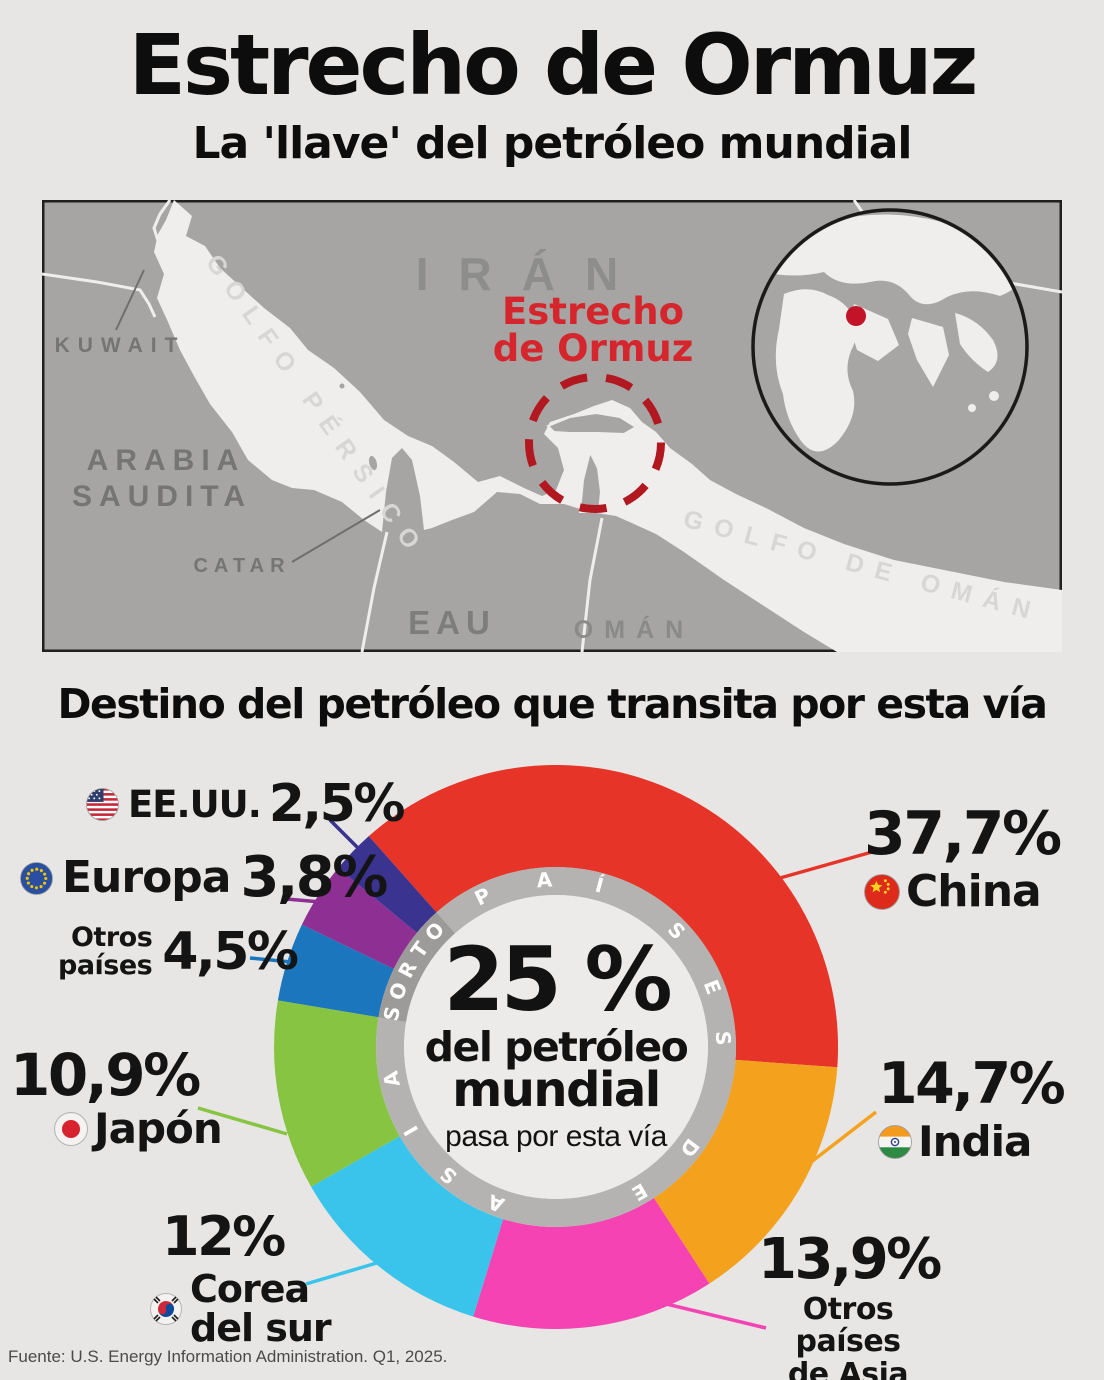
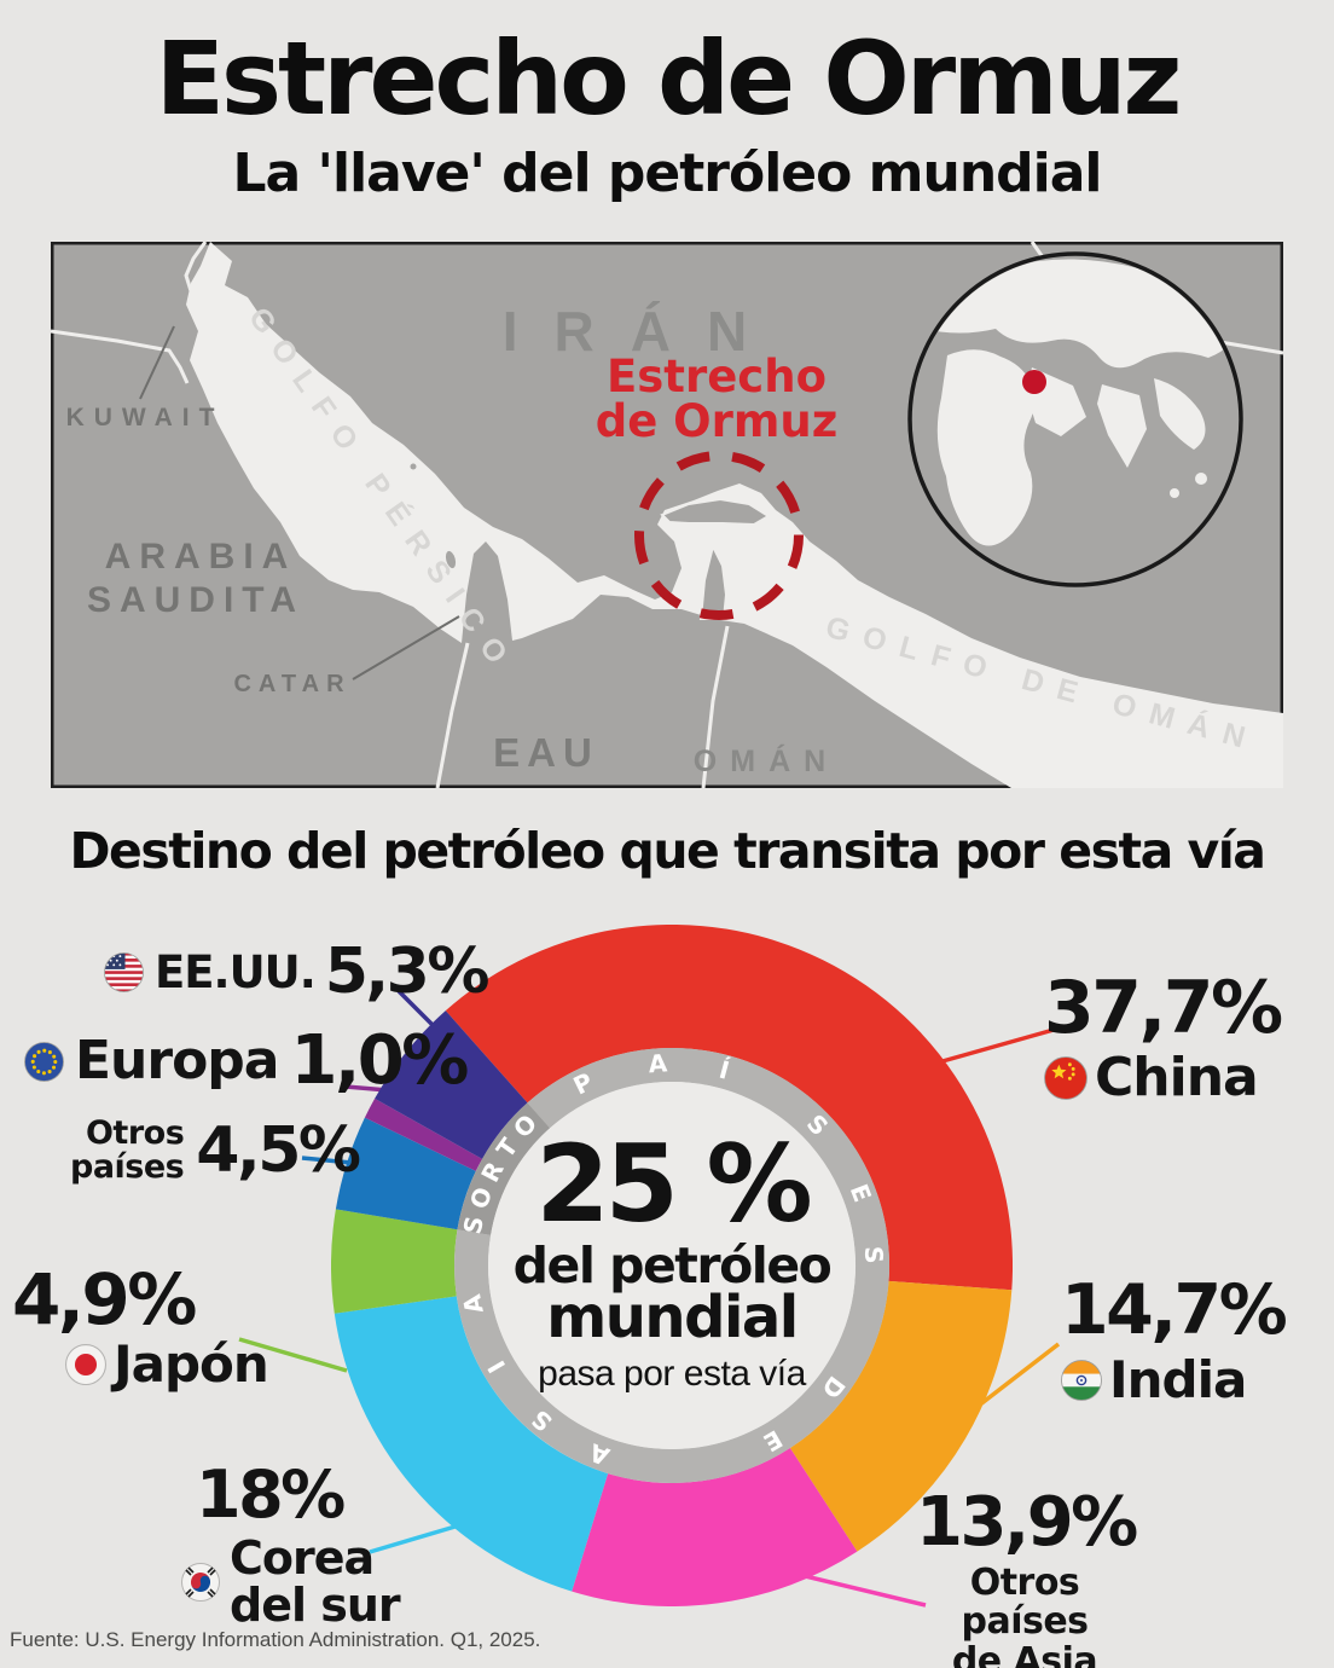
Corea del sur: 12% -> 18%
Japón: 10,9% -> 4,9%
Europa: 3,8% -> 1,0%
EE.UU.: 2,5% -> 5,3%
